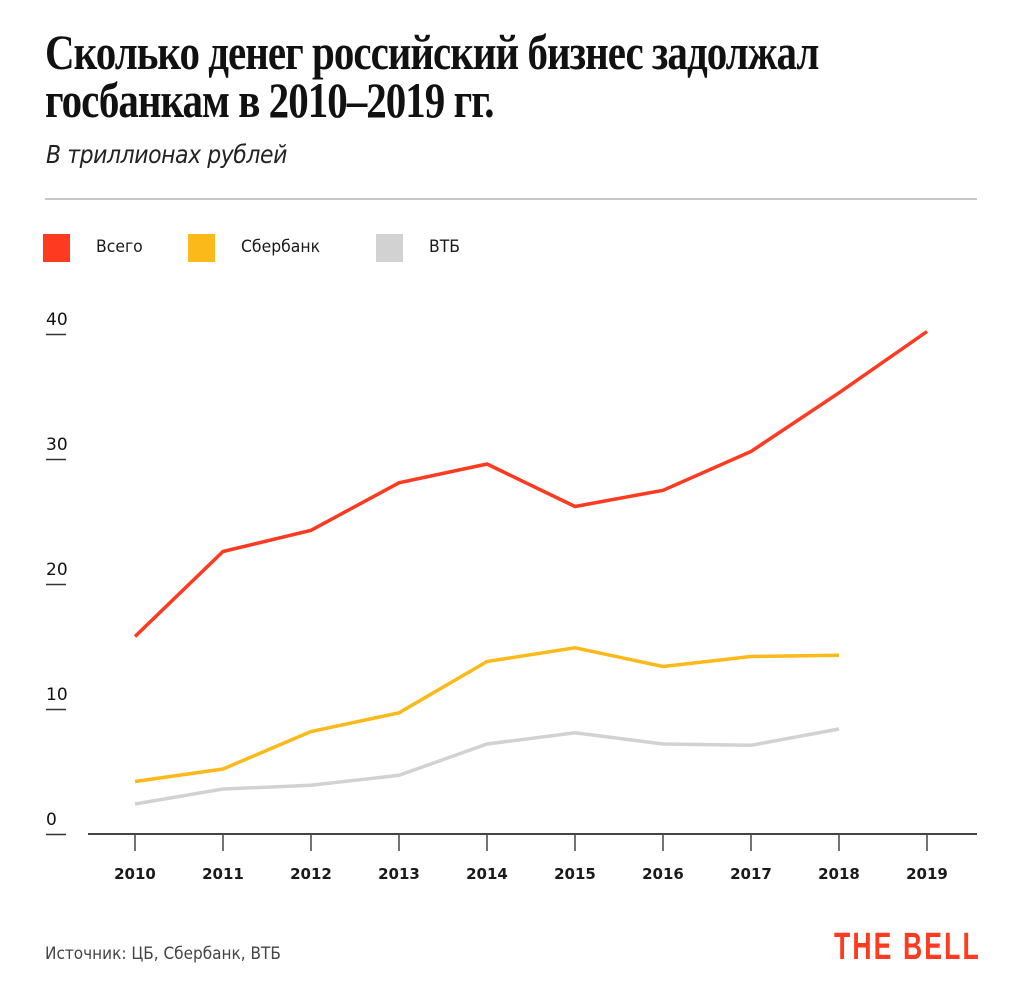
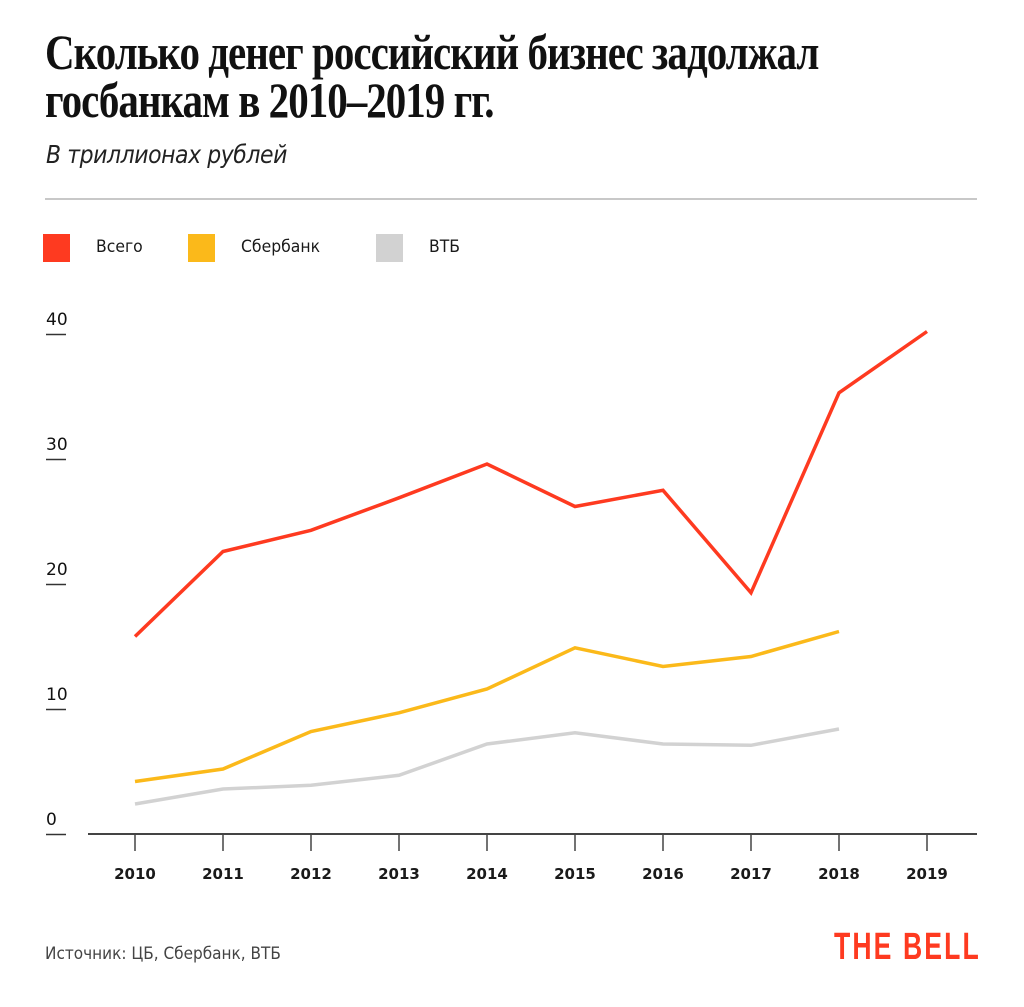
Всего/2013: 28.1 -> 26.9
Сбербанк/2014: 13.8 -> 11.6
Всего/2017: 30.6 -> 19.3
Сбербанк/2018: 14.3 -> 16.2
